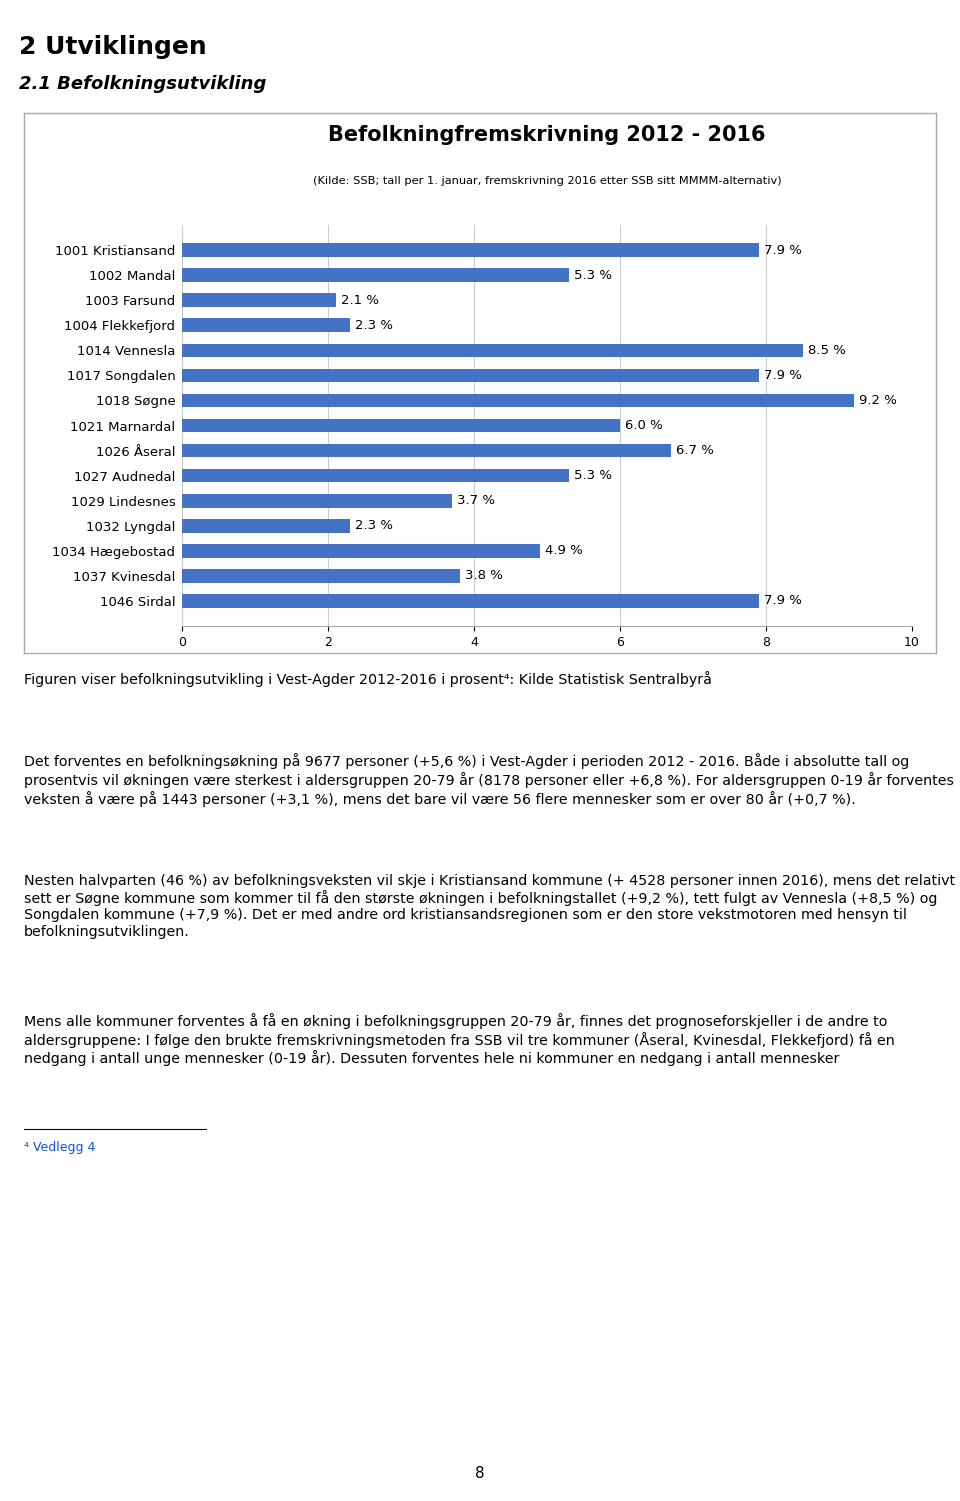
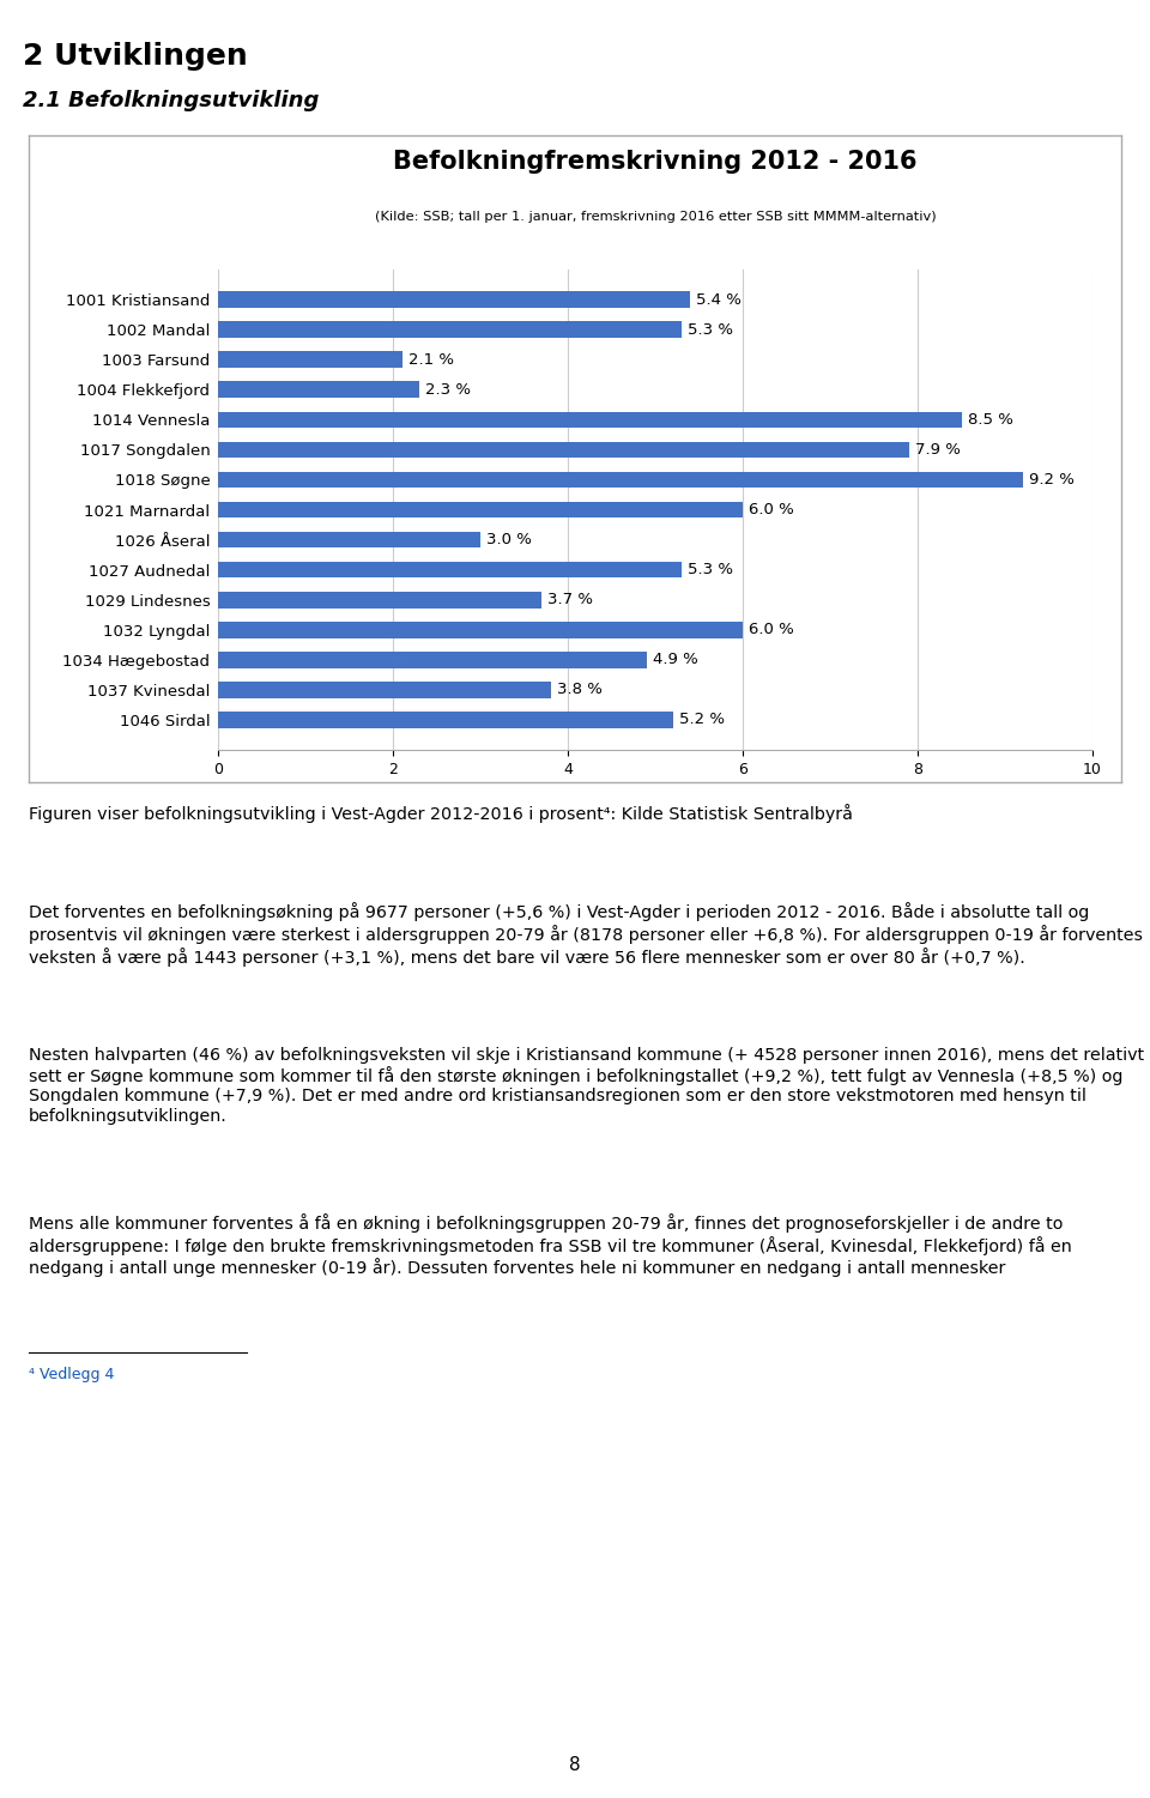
1001 Kristiansand: 7.9 -> 5.4
1026 Åseral: 6.7 -> 3.0
1032 Lyngdal: 2.3 -> 6.0
1046 Sirdal: 7.9 -> 5.2
